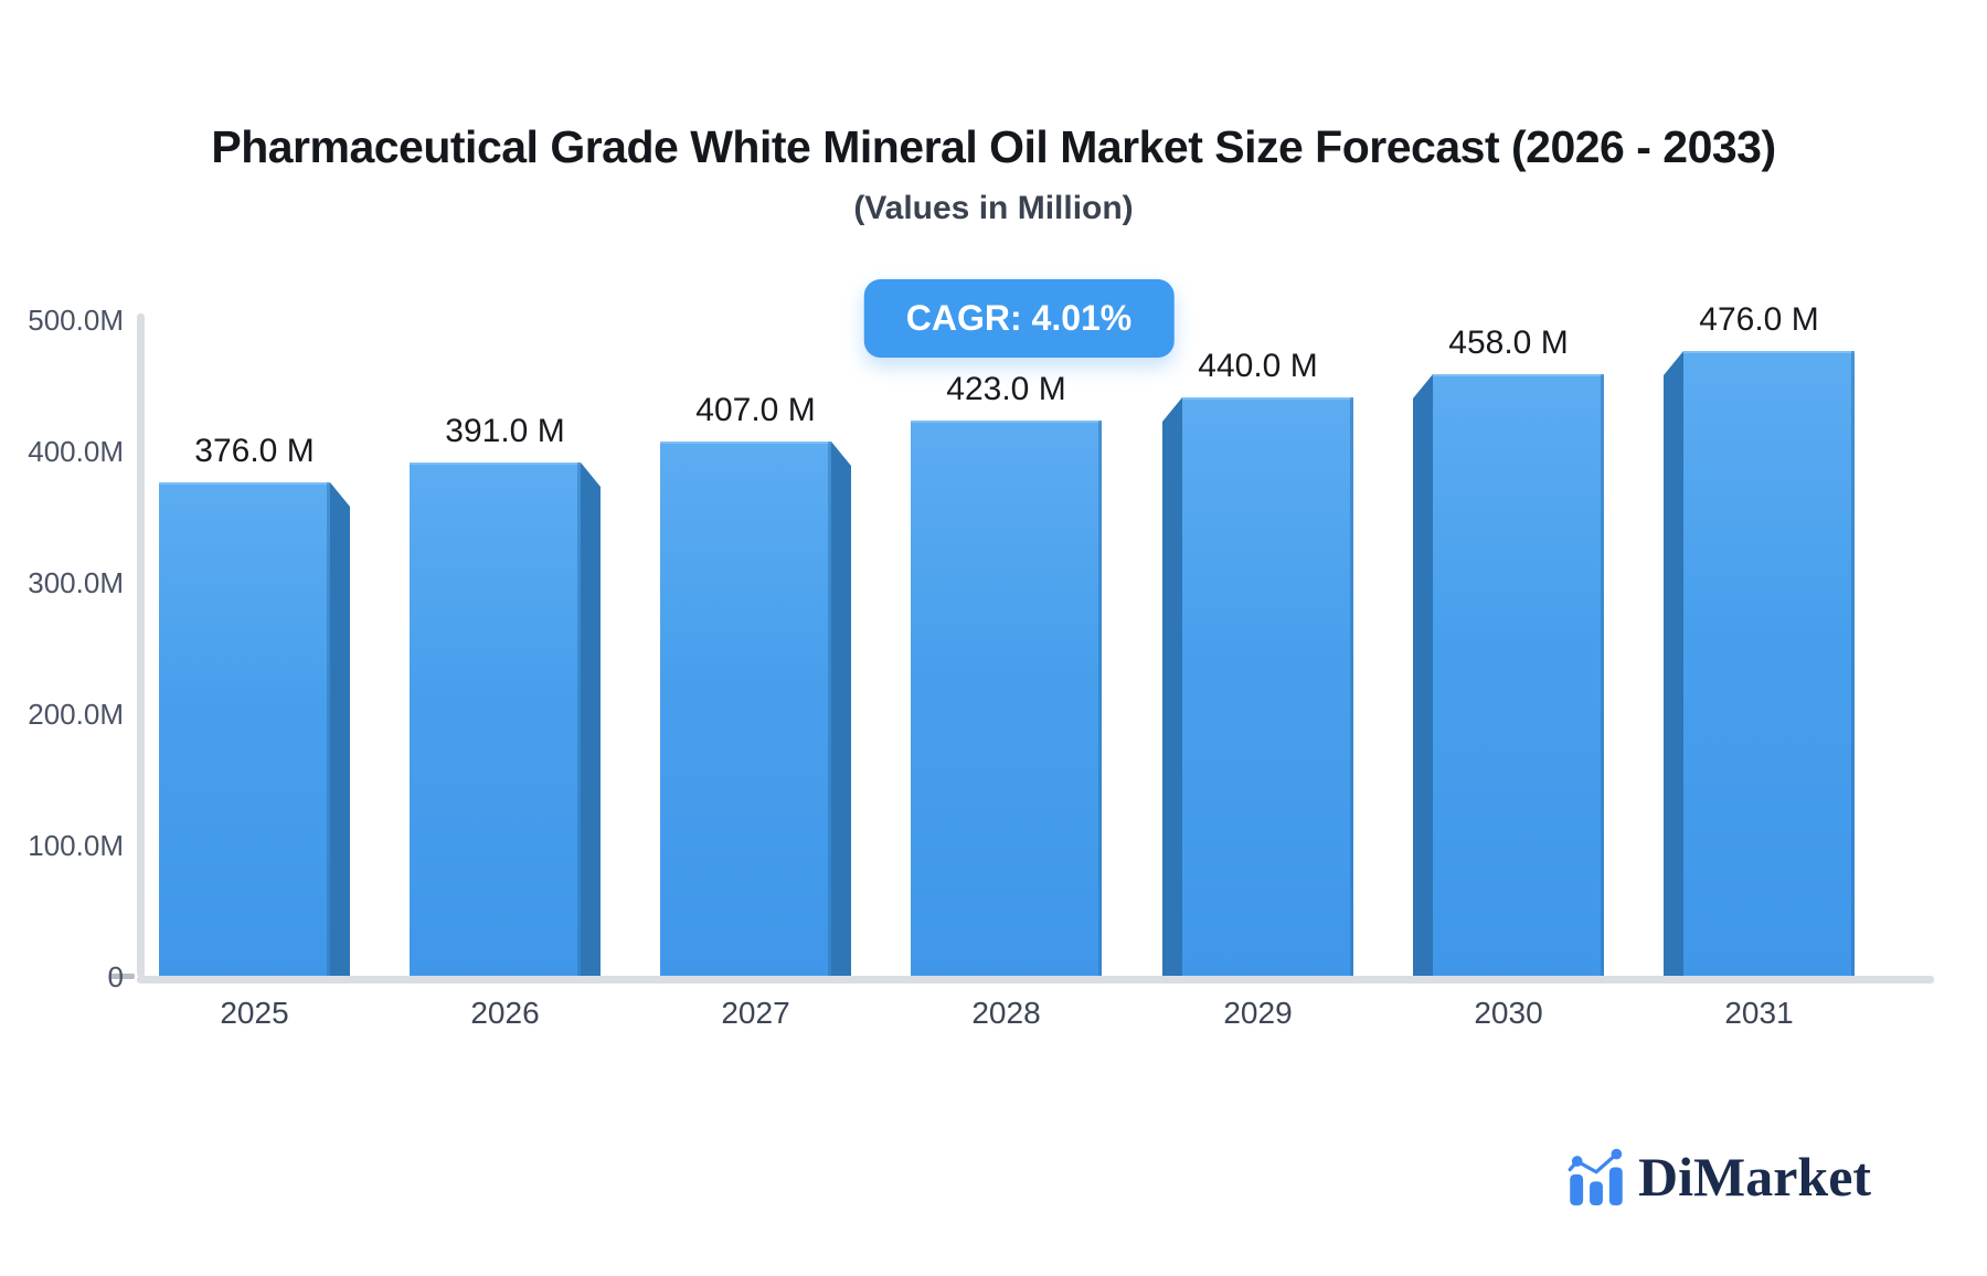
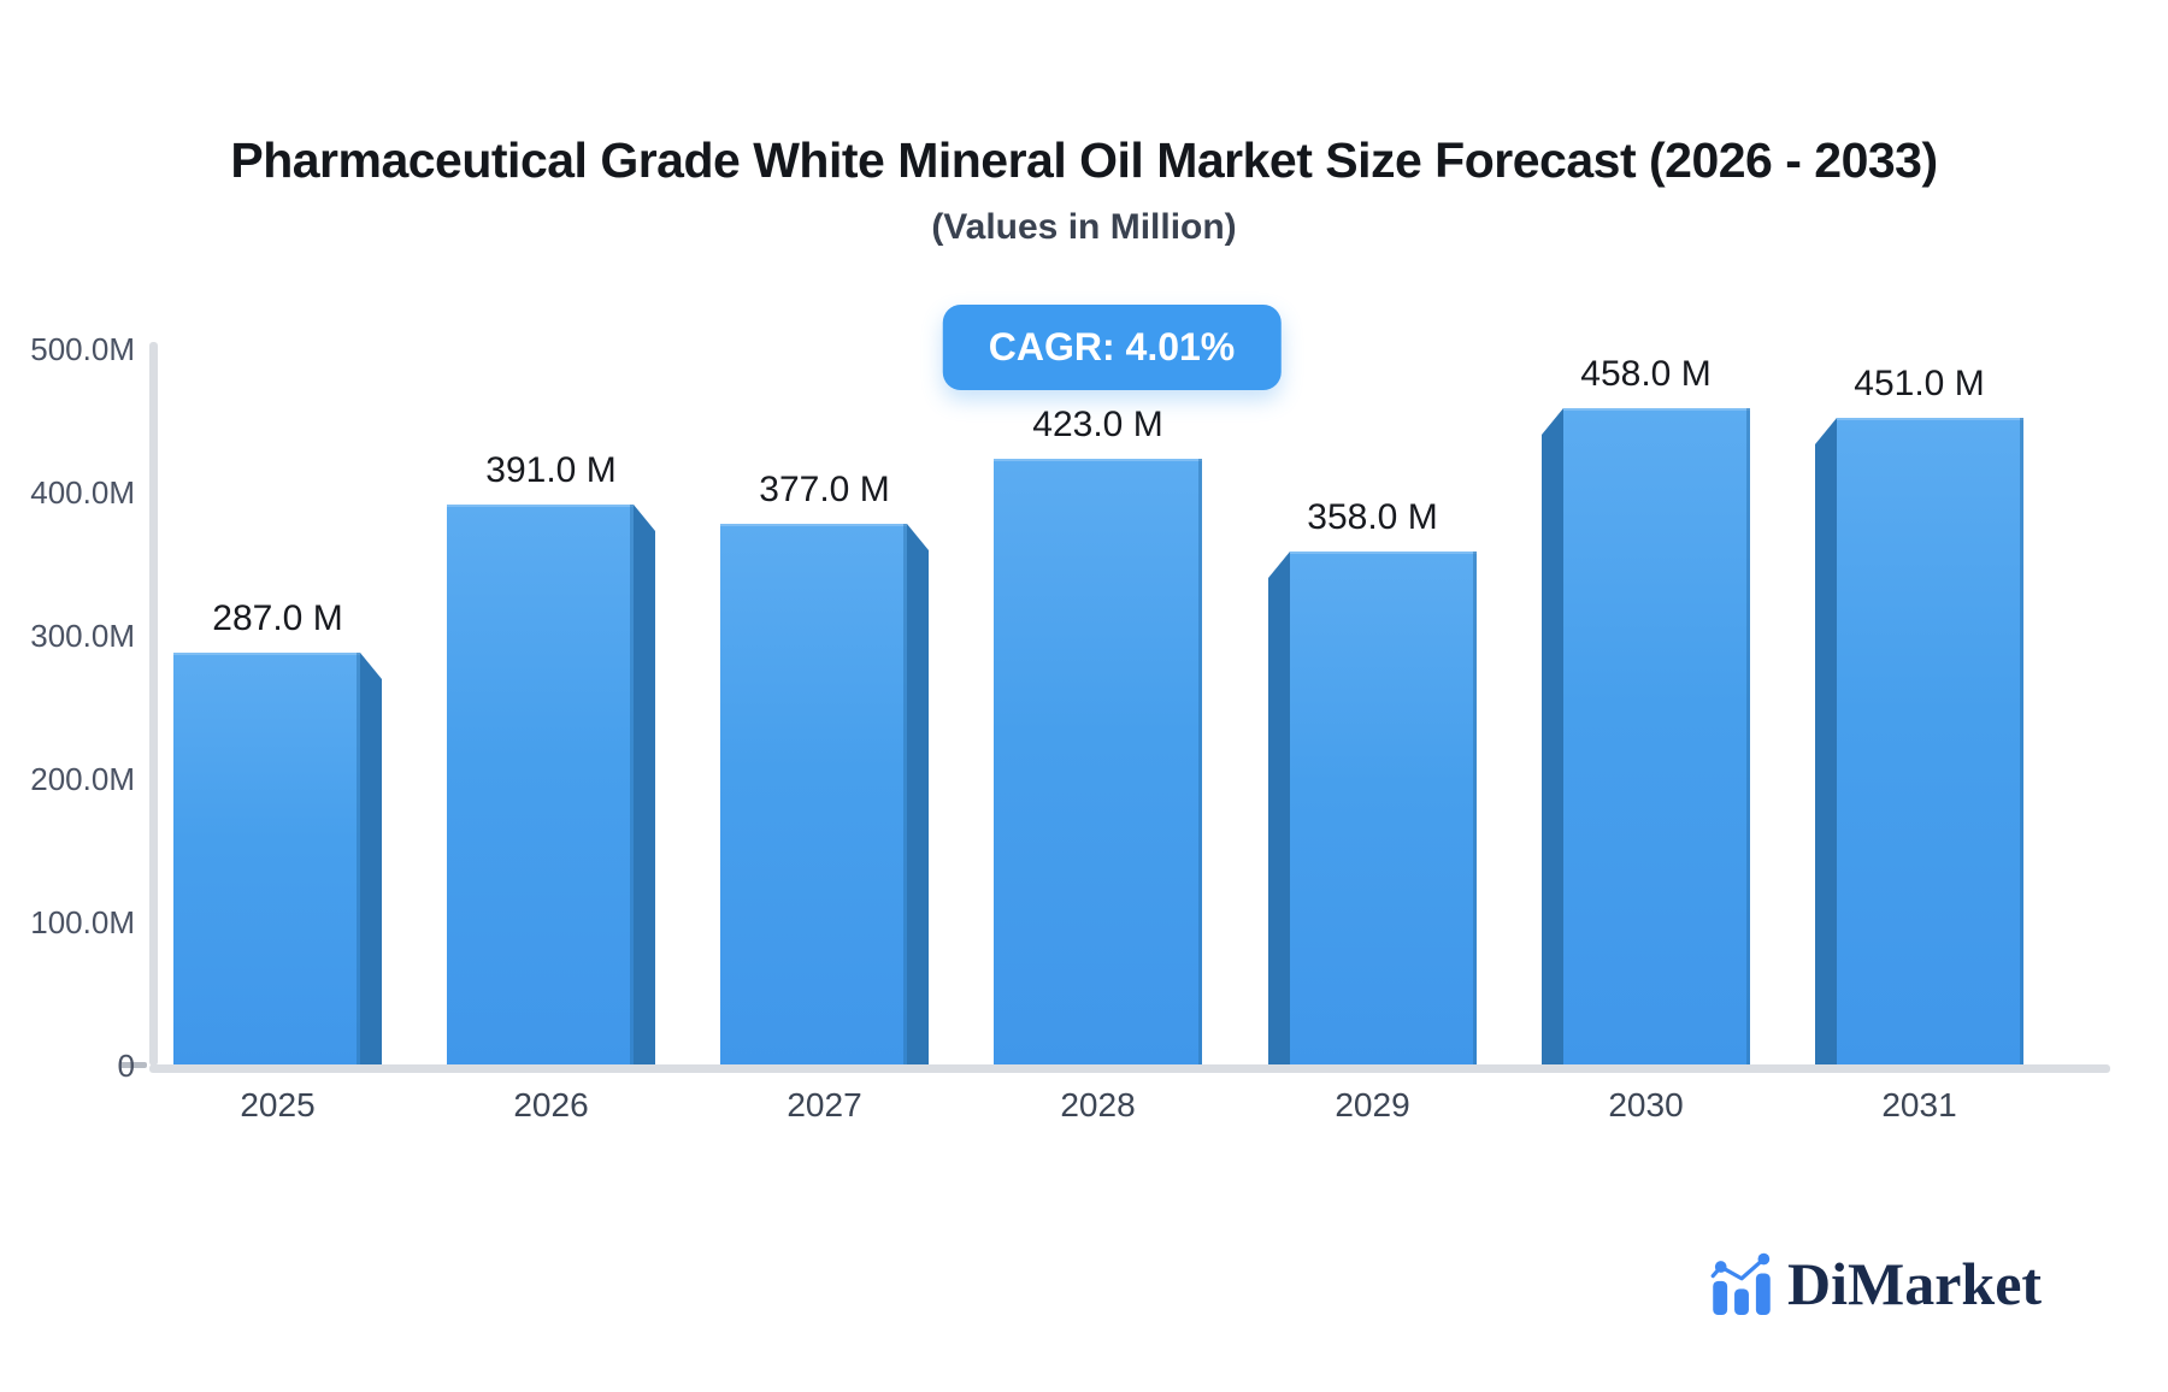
2025: 376.0 -> 287.0
2027: 407.0 -> 377.0
2029: 440.0 -> 358.0
2031: 476.0 -> 451.0
